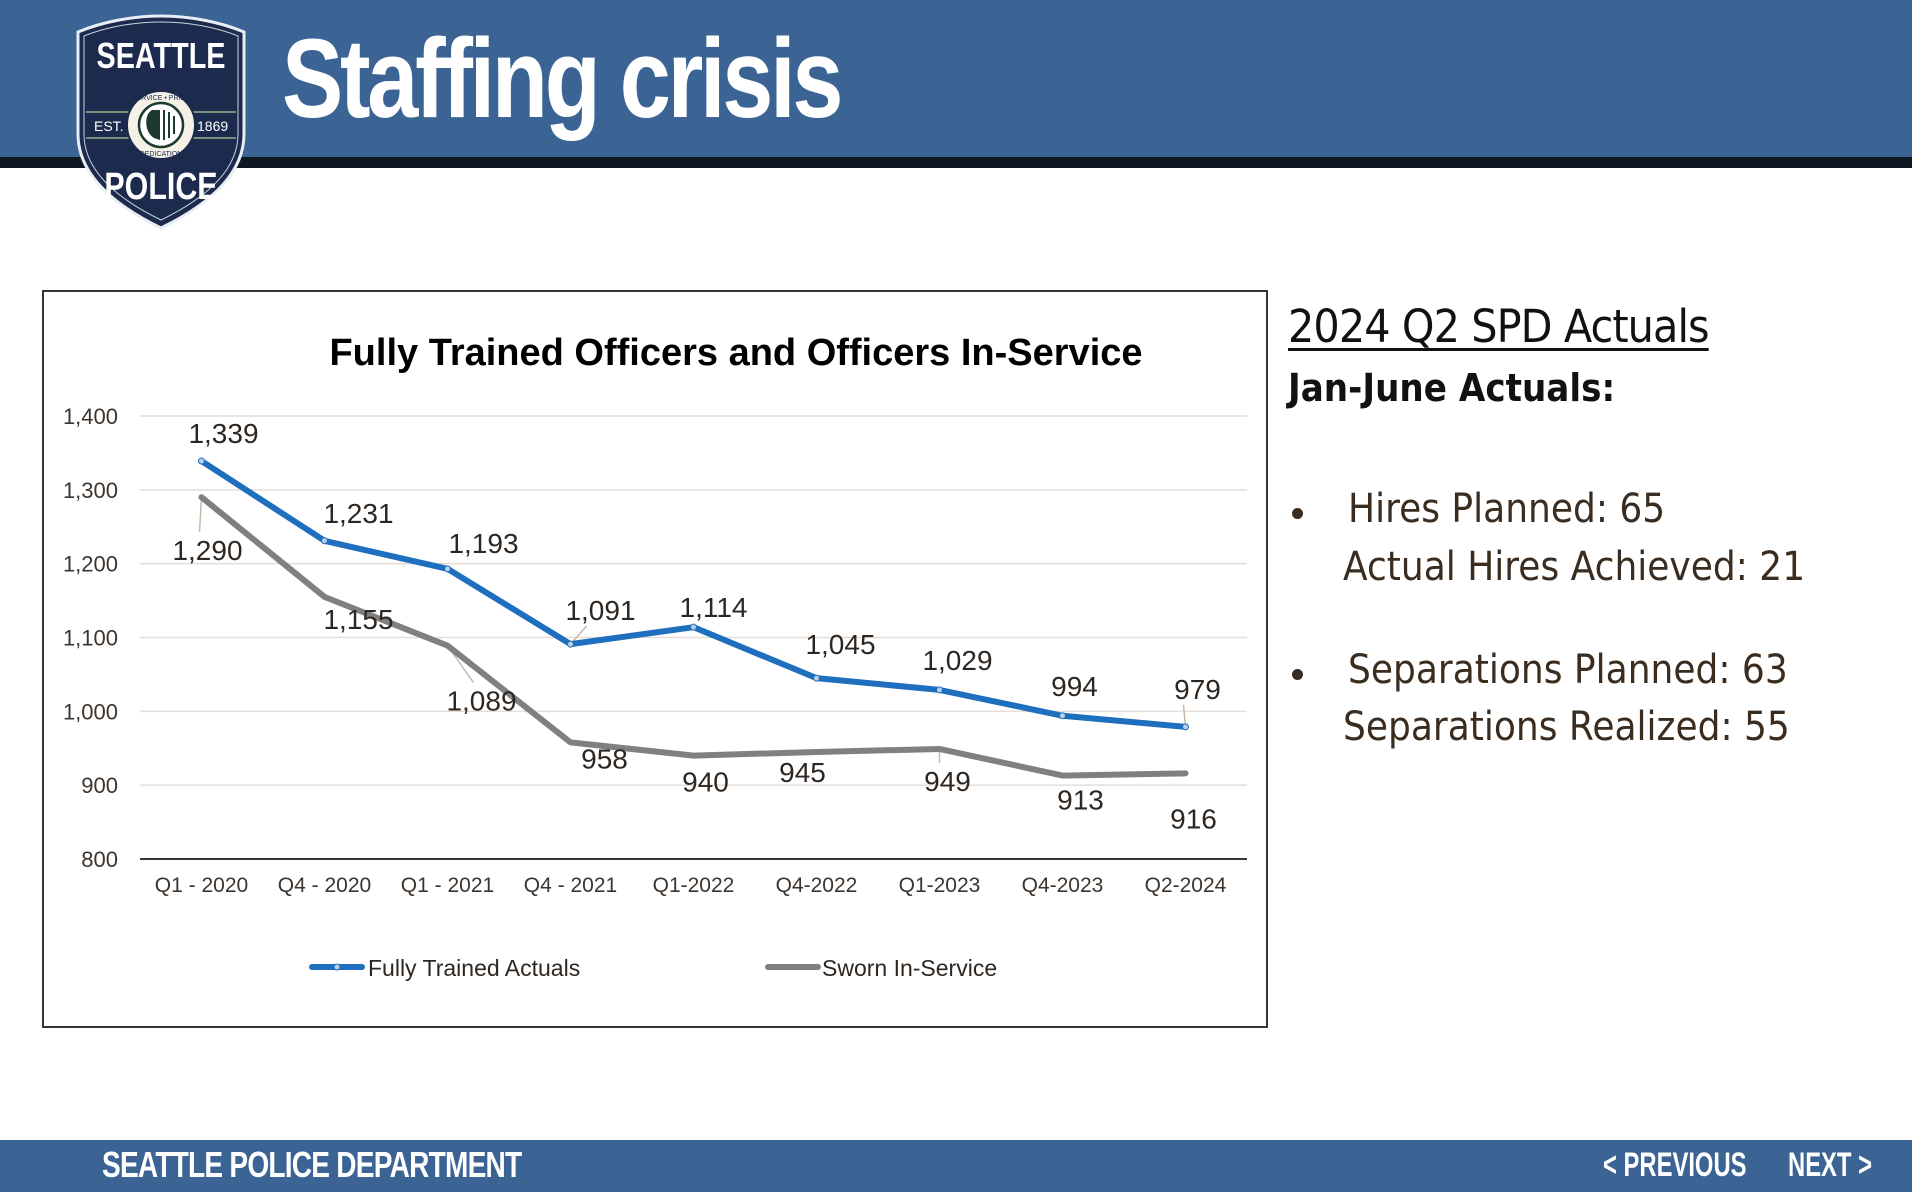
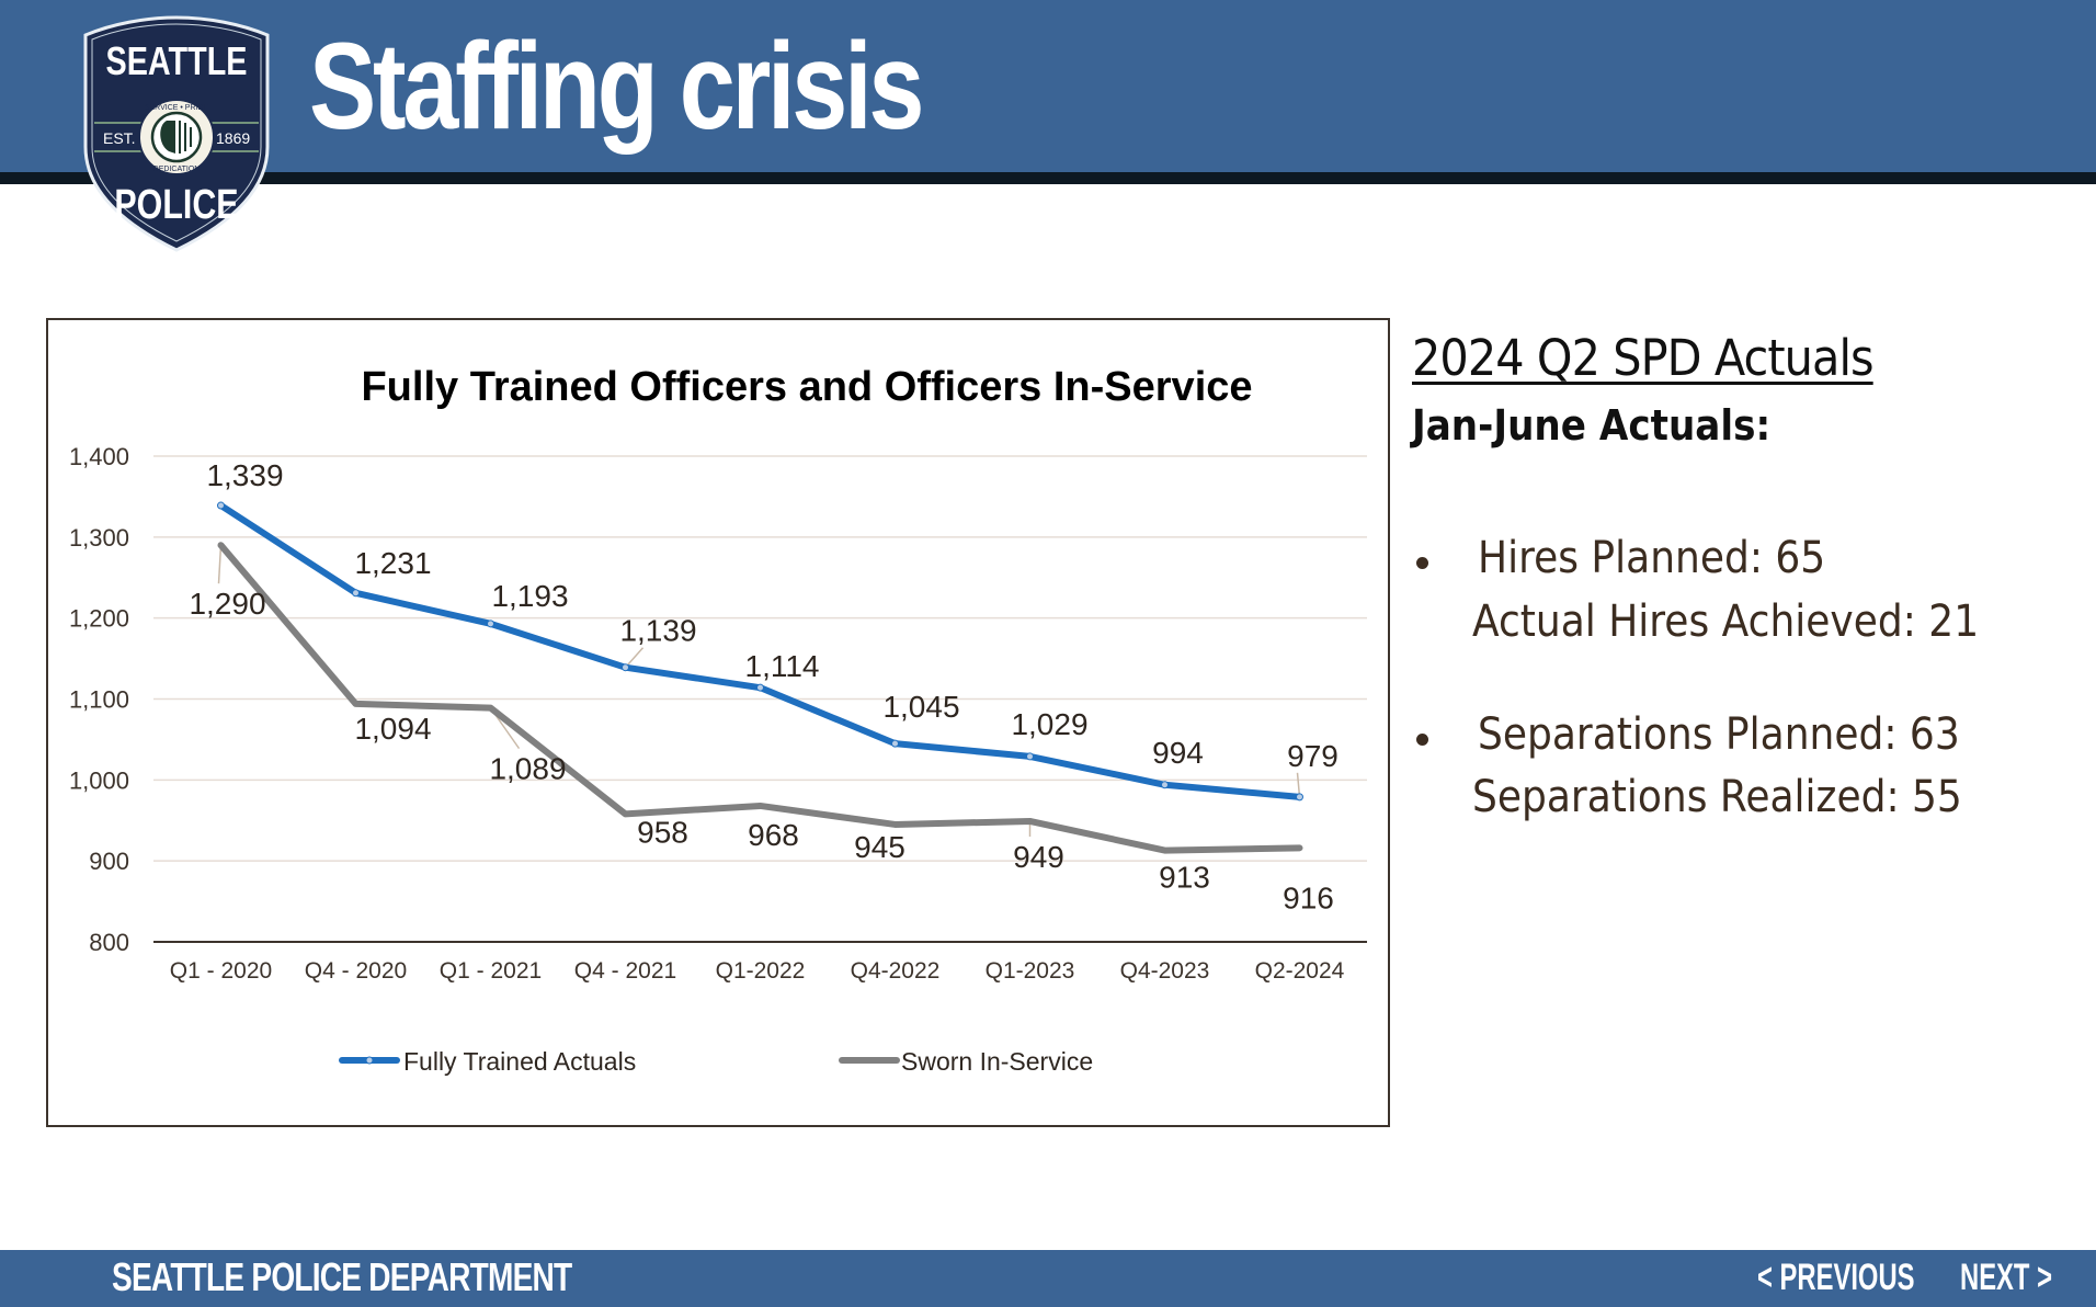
Sworn In-Service/Q4 - 2020: 1,155 -> 1,094
Fully Trained Actuals/Q4 - 2021: 1,091 -> 1,139
Sworn In-Service/Q1-2022: 940 -> 968
